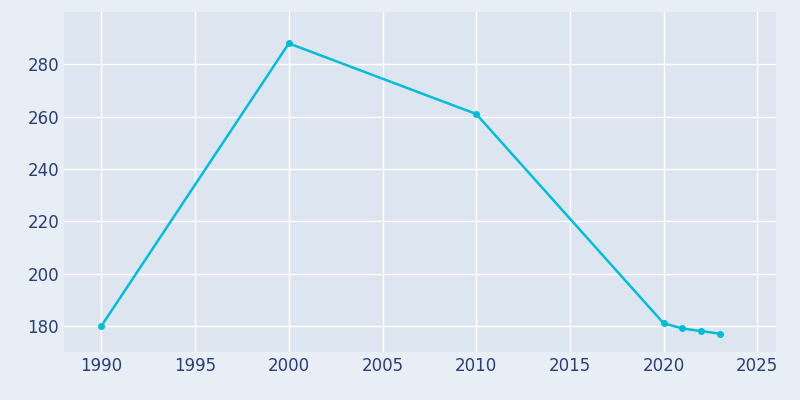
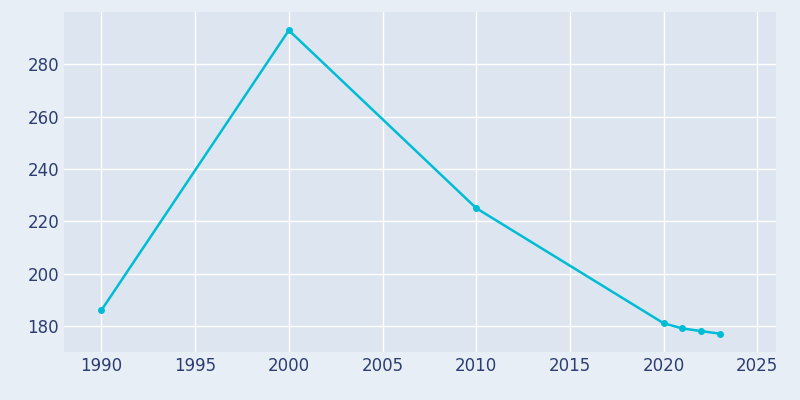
1990: 180 -> 186
2000: 288 -> 293
2010: 261 -> 225
